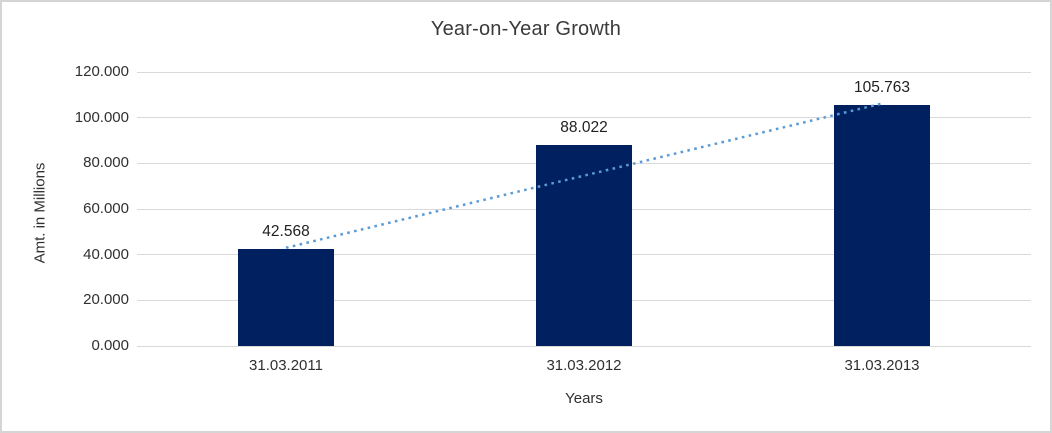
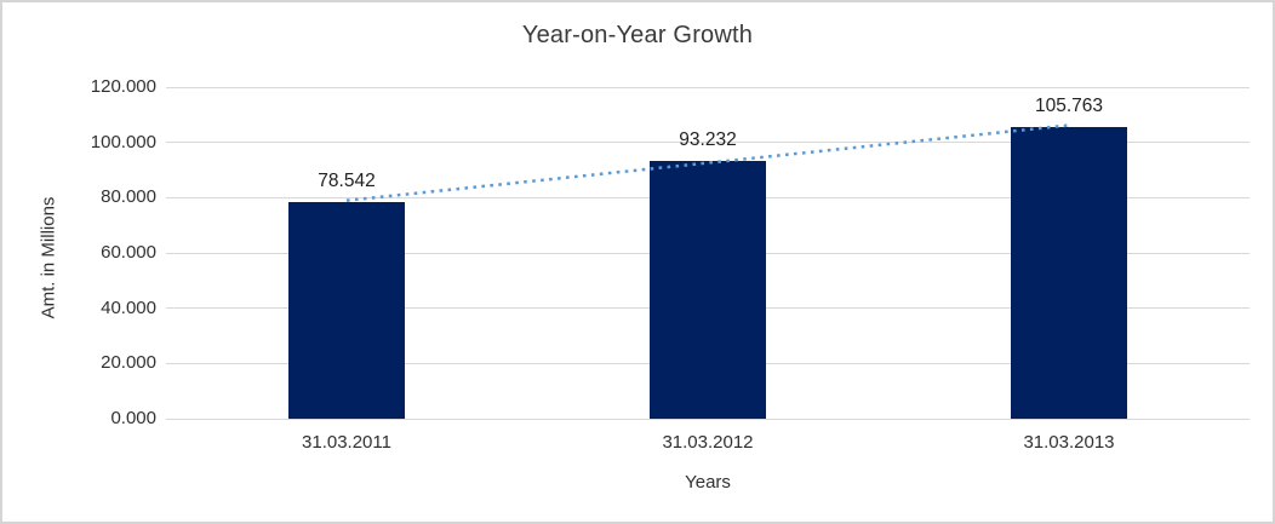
31.03.2011: 42.568 -> 78.542
31.03.2012: 88.022 -> 93.232
